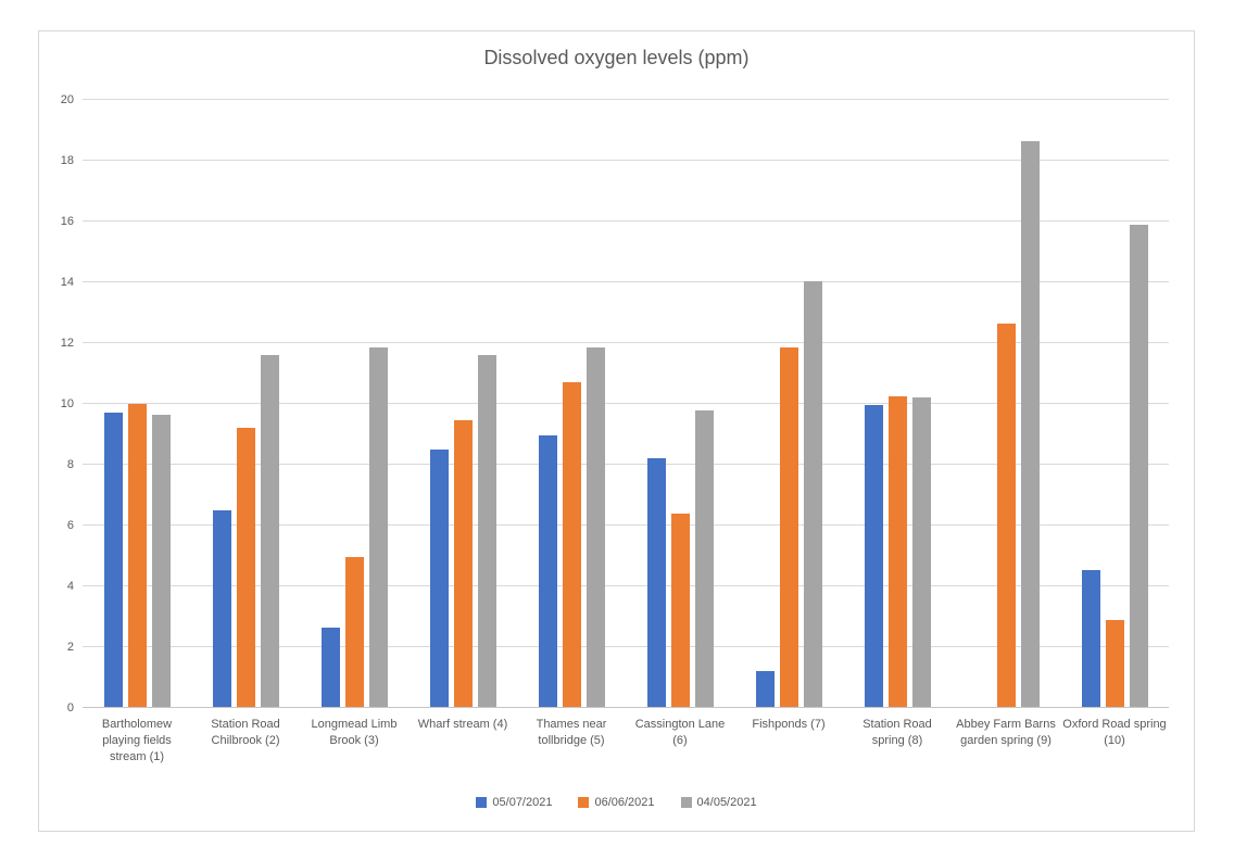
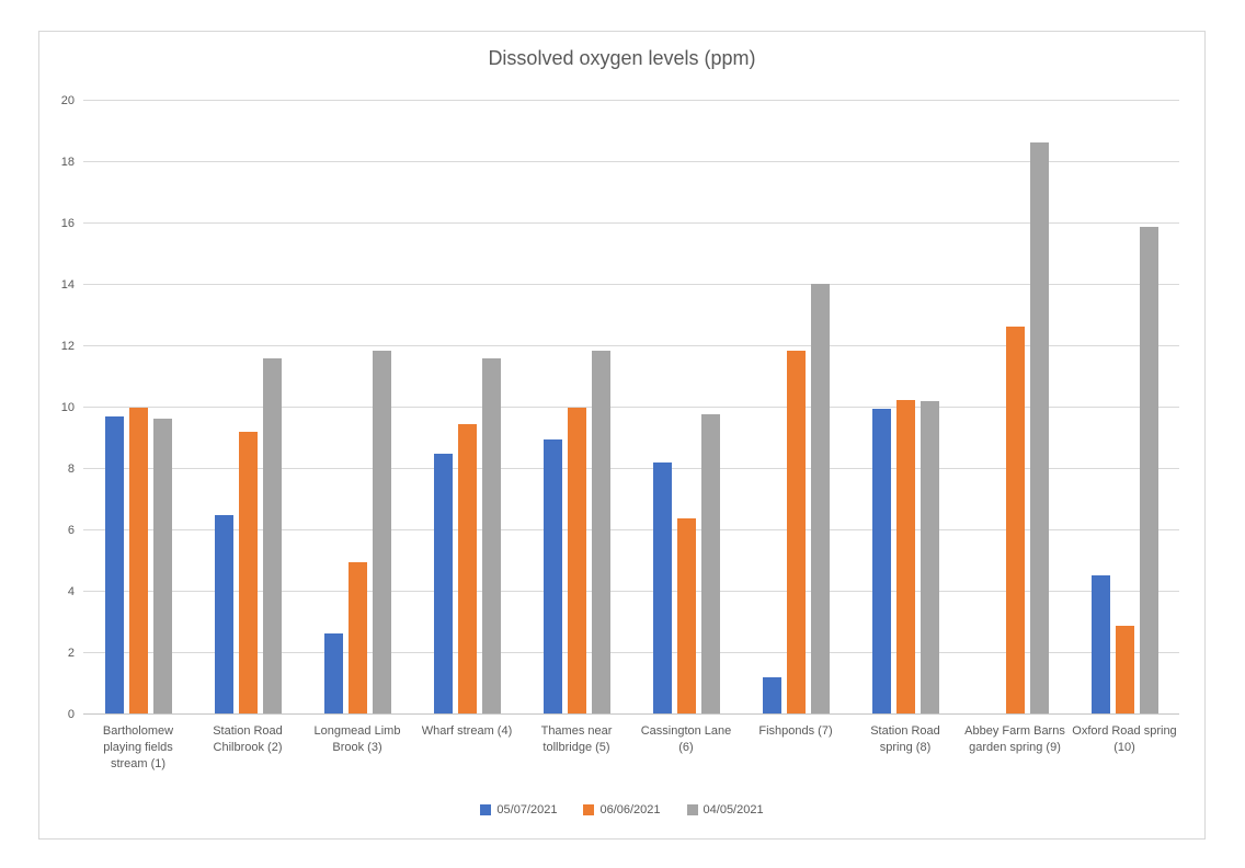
06/06/2021/Thames near tollbridge (5): 10.7 -> 10.0
